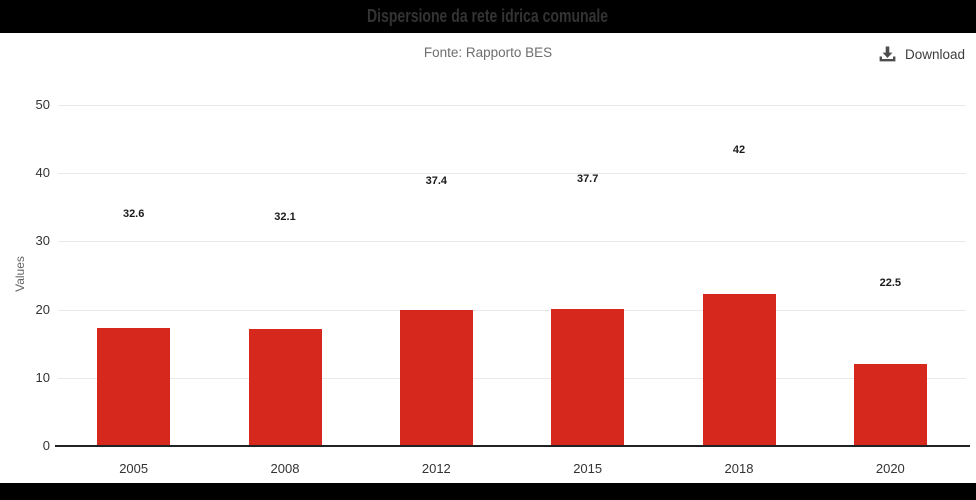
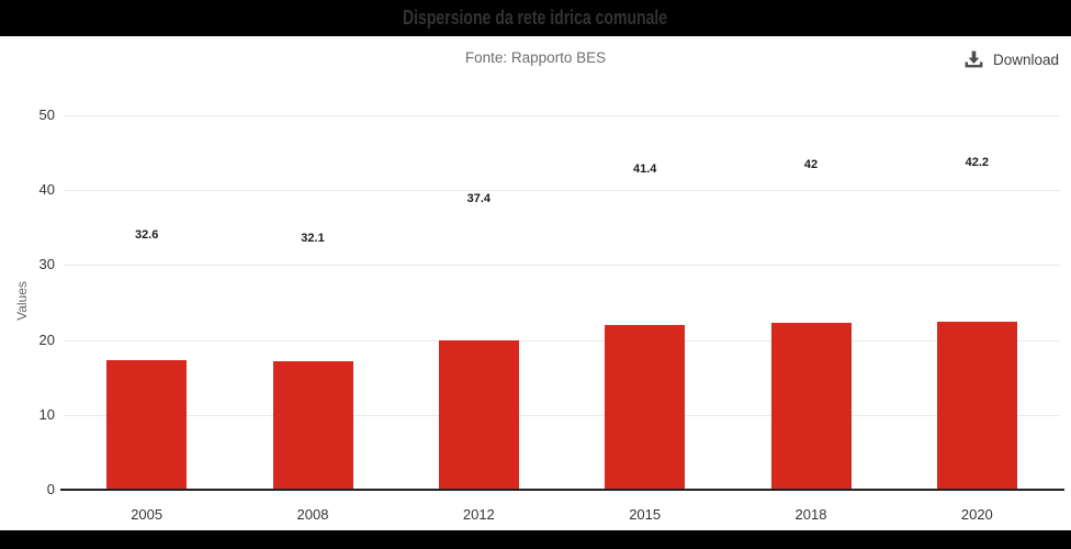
2015: 37.7 -> 41.4
2020: 22.5 -> 42.2
